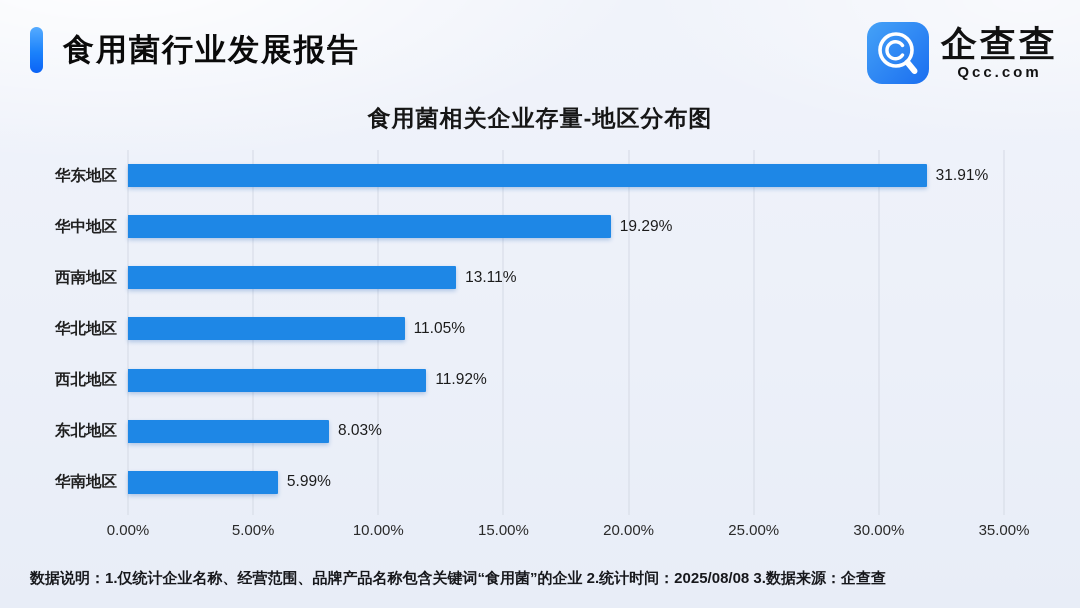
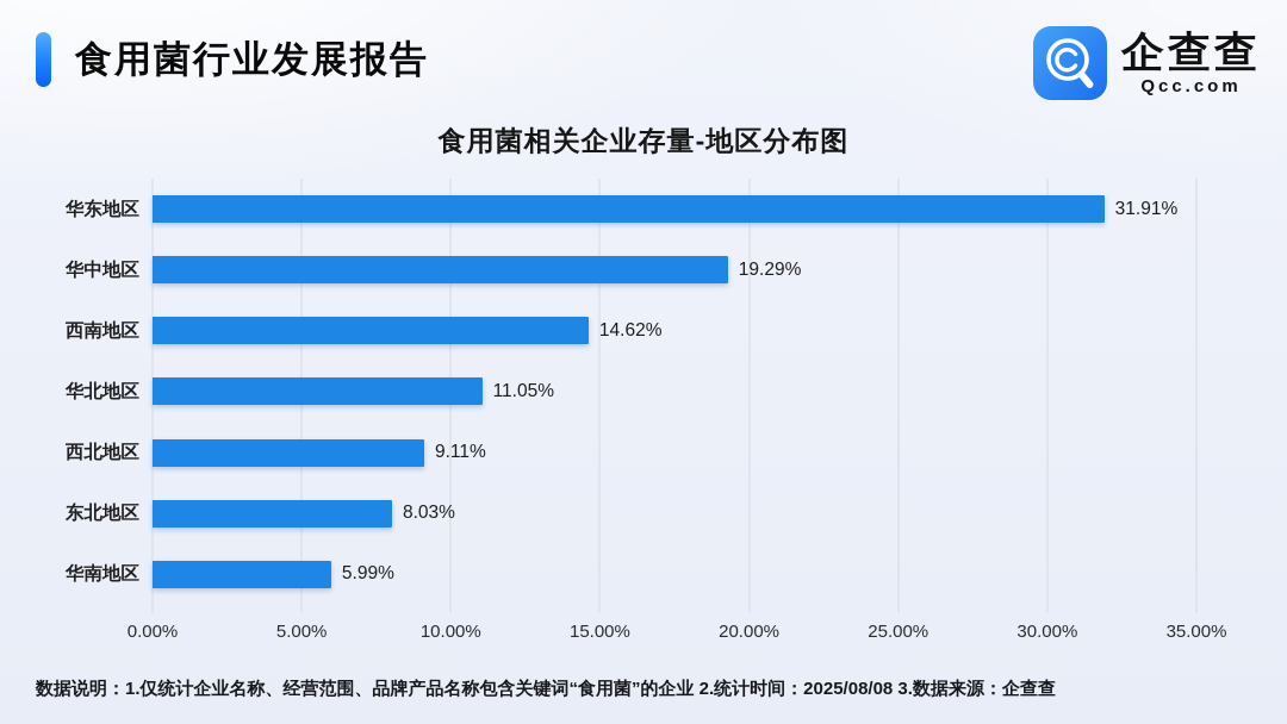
西南地区: 13.11% -> 14.62%
西北地区: 11.92% -> 9.11%
